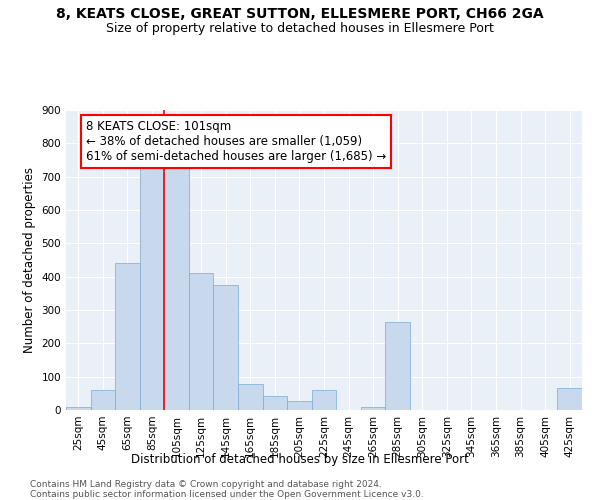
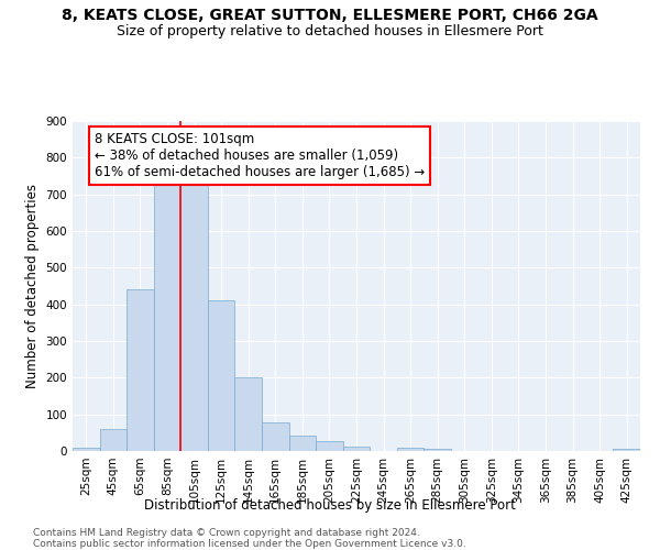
145sqm: 375 -> 200
225sqm: 60 -> 12
285sqm: 265 -> 5
425sqm: 65 -> 7
